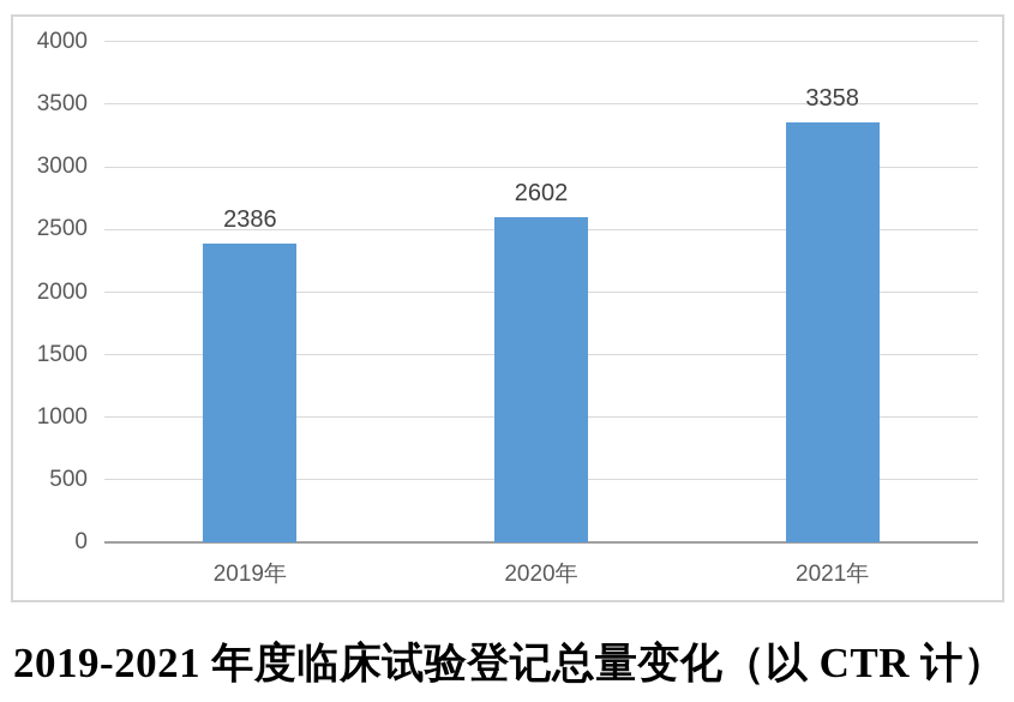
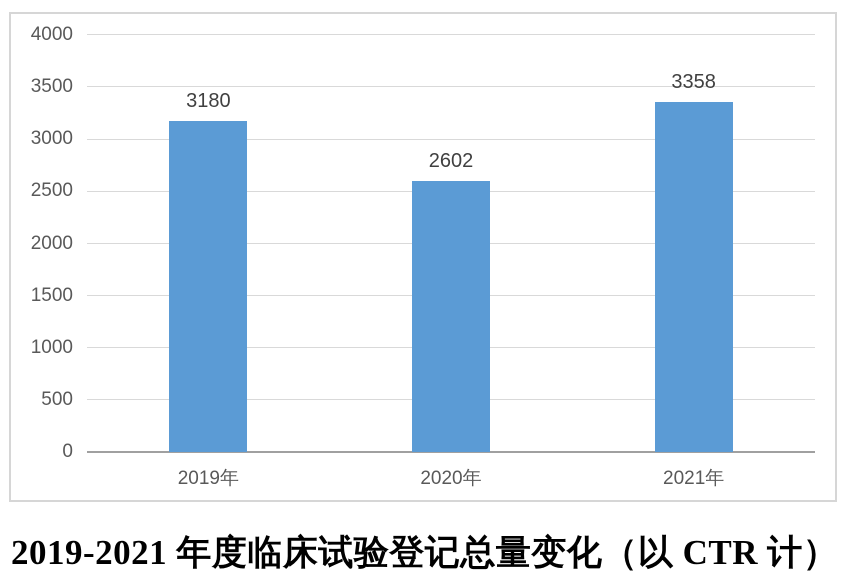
2019年: 2386 -> 3180
